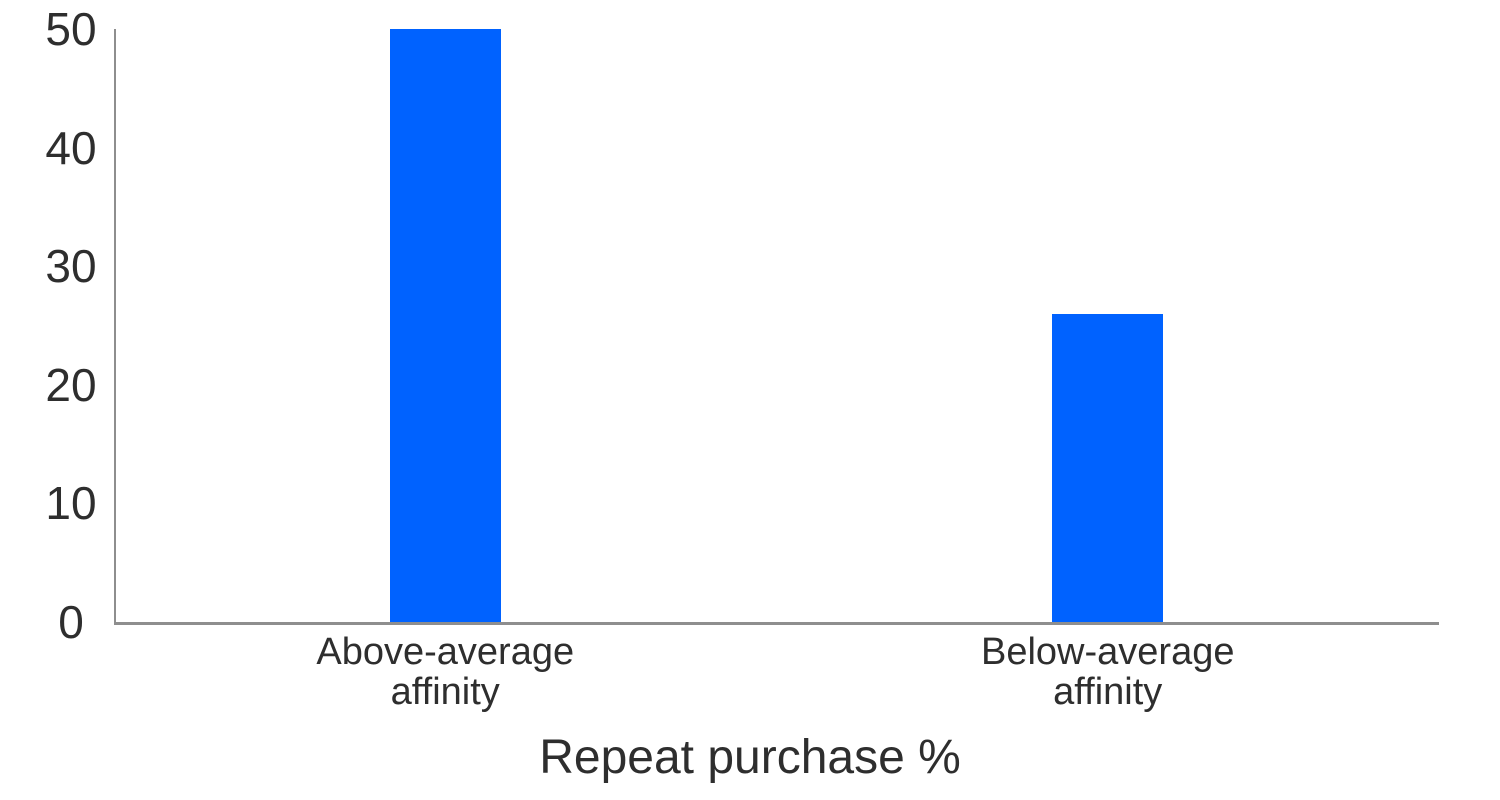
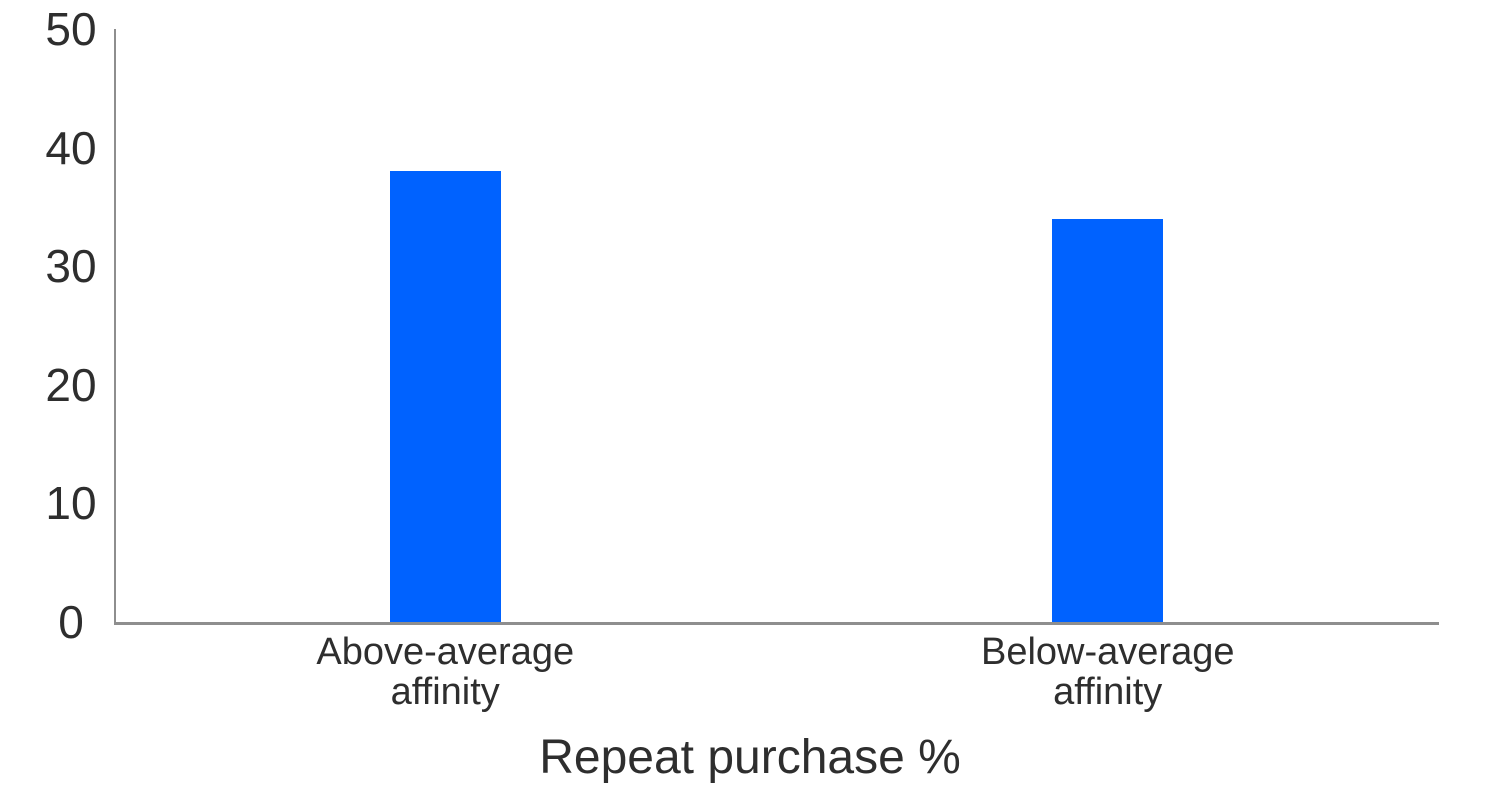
Above-average affinity: 50 -> 38
Below-average affinity: 26 -> 34
